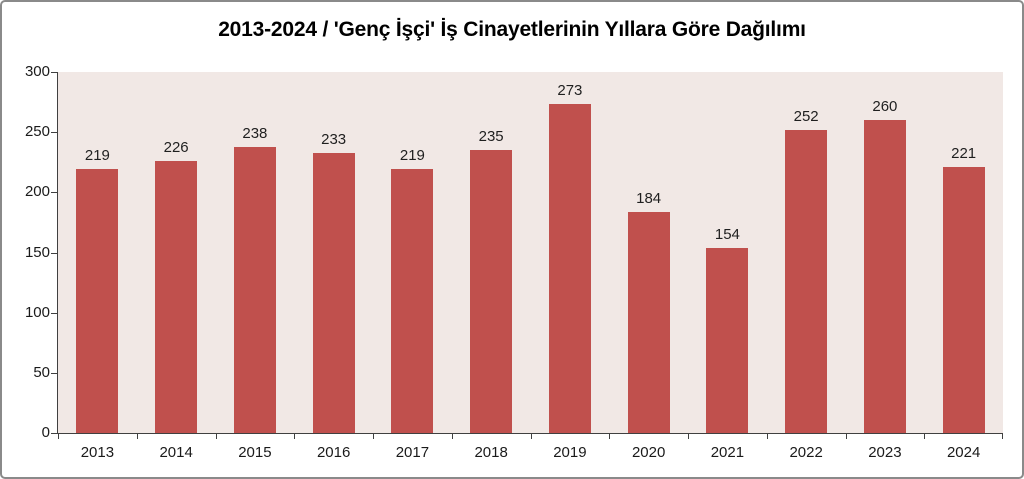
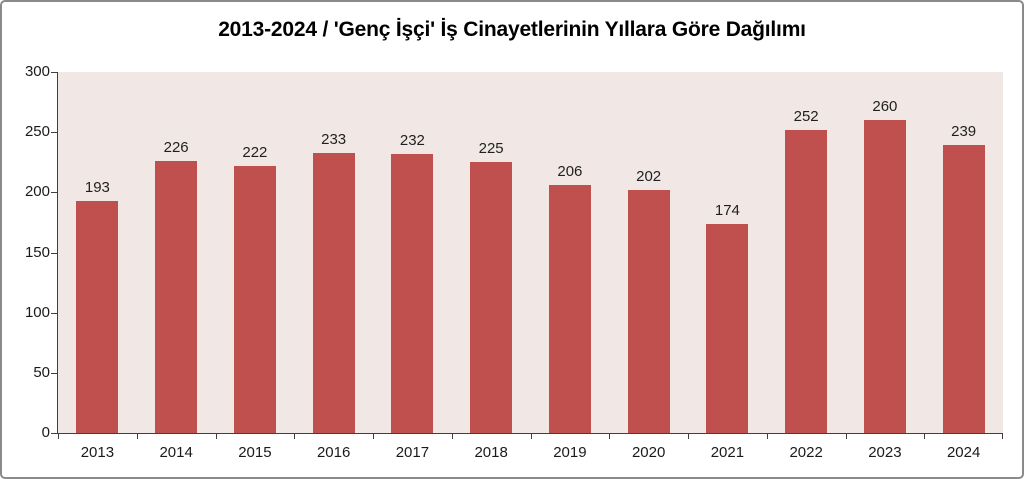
2013: 219 -> 193
2015: 238 -> 222
2017: 219 -> 232
2018: 235 -> 225
2019: 273 -> 206
2020: 184 -> 202
2021: 154 -> 174
2024: 221 -> 239
